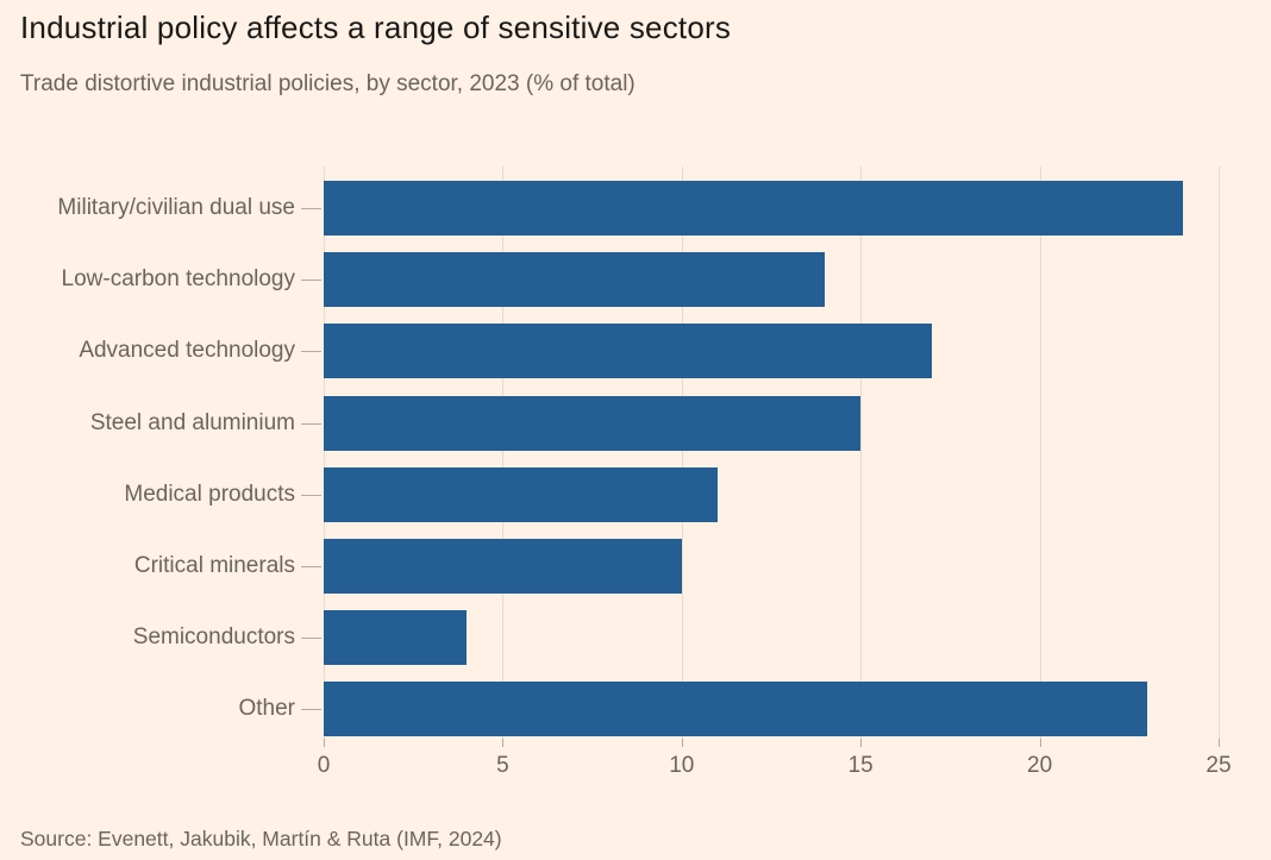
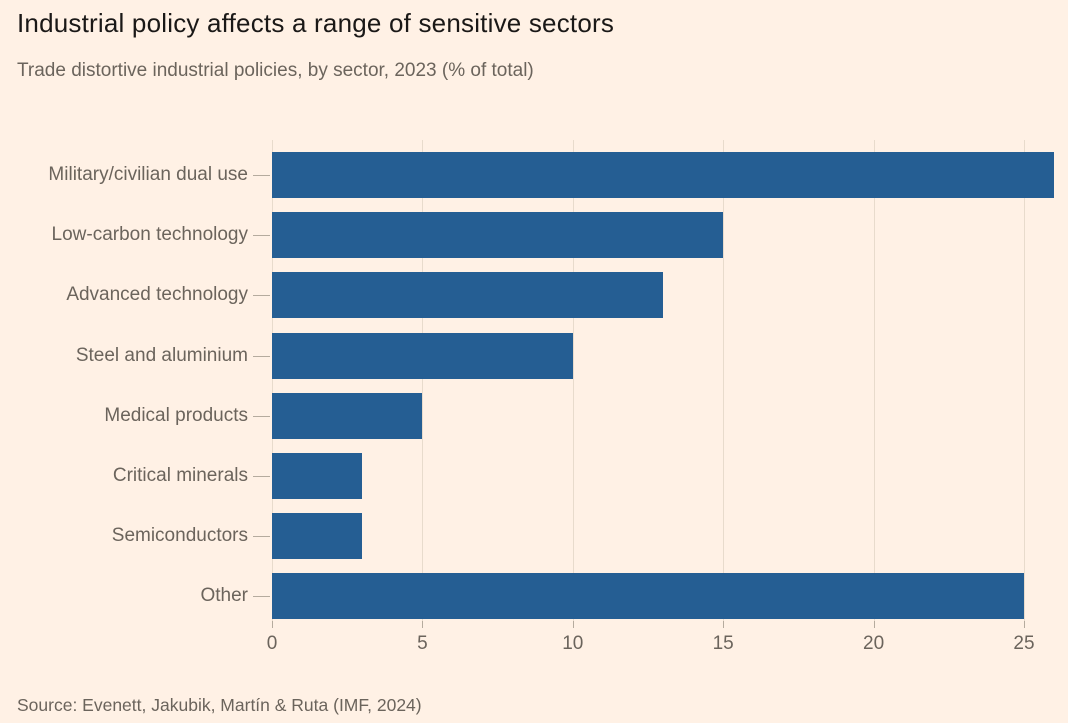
Military/civilian dual use: 24 -> 26
Low-carbon technology: 14 -> 15
Advanced technology: 17 -> 13
Steel and aluminium: 15 -> 10
Medical products: 11 -> 5
Critical minerals: 10 -> 3
Semiconductors: 4 -> 3
Other: 23 -> 25
